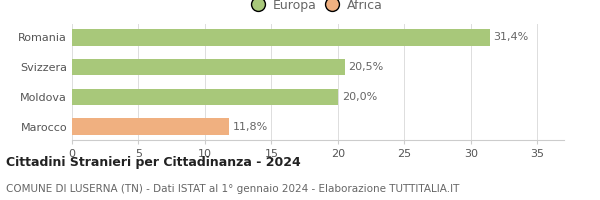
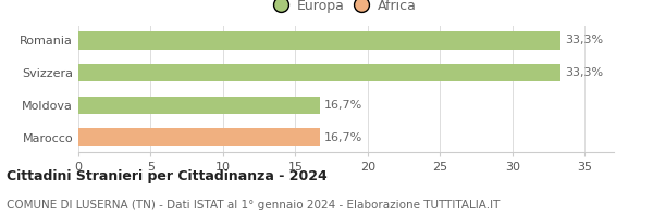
Romania: 31,4% -> 33,3%
Svizzera: 20,5% -> 33,3%
Moldova: 20,0% -> 16,7%
Marocco: 11,8% -> 16,7%
